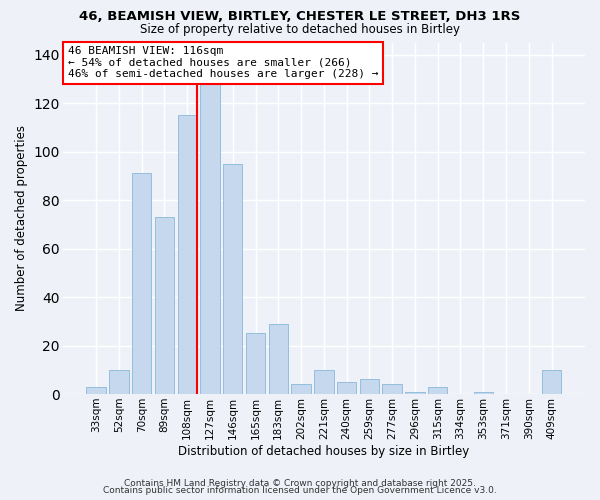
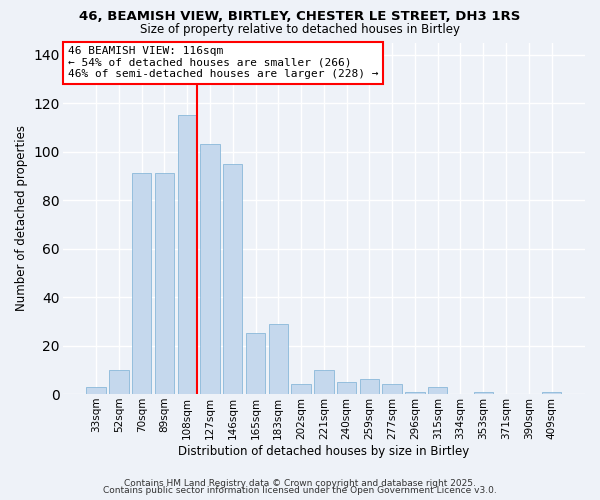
89sqm: 73 -> 91
127sqm: 129 -> 103
409sqm: 10 -> 1
